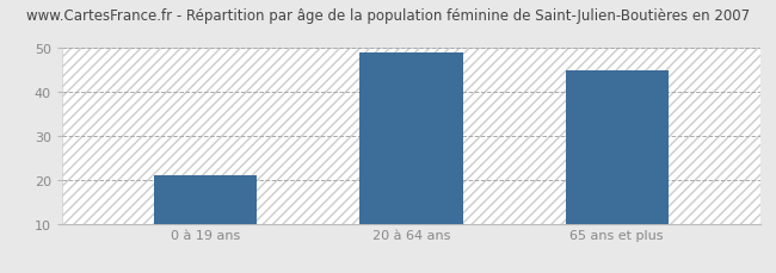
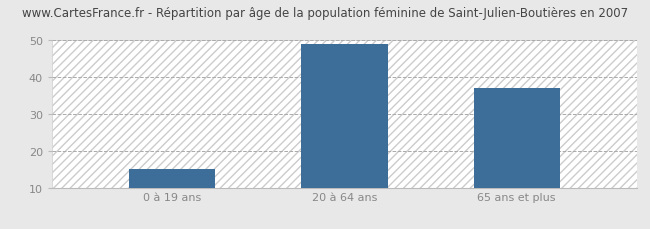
0 à 19 ans: 21 -> 15
65 ans et plus: 45 -> 37
